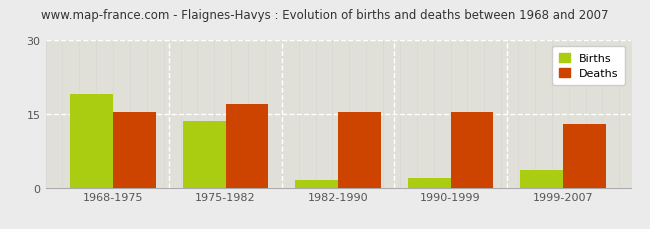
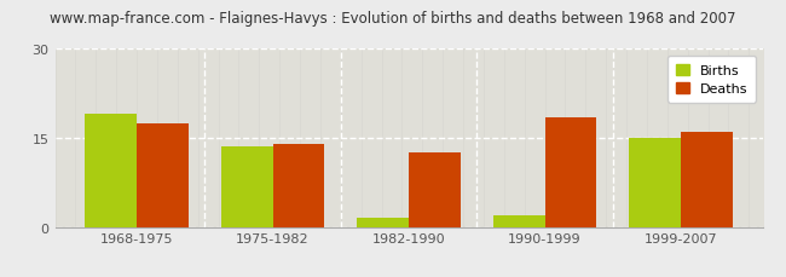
Deaths/1968-1975: 15.5 -> 17.5
Deaths/1975-1982: 17.0 -> 14.0
Deaths/1982-1990: 15.5 -> 12.5
Deaths/1990-1999: 15.5 -> 18.5
Births/1999-2007: 3.5 -> 15.0
Deaths/1999-2007: 13.0 -> 16.0
